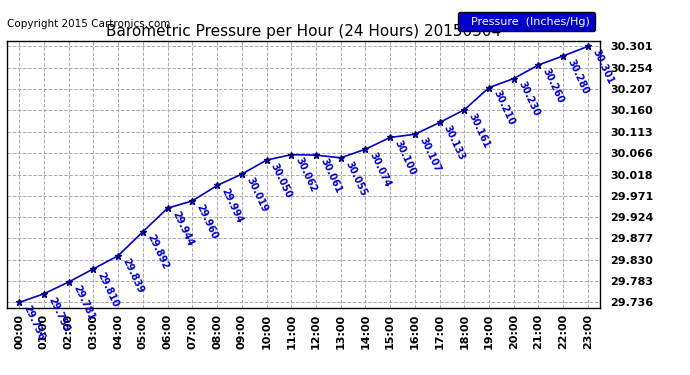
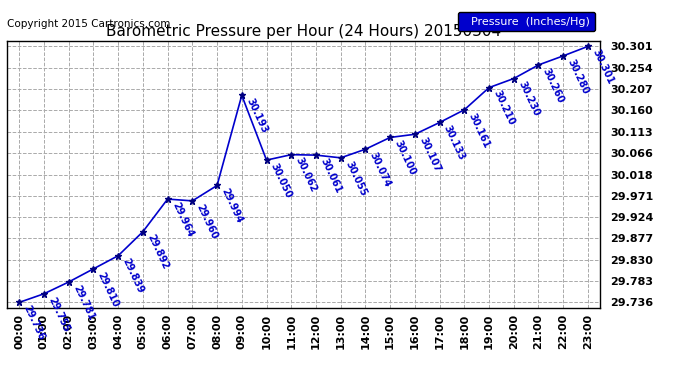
06:00: 29.944 -> 29.964
09:00: 30.019 -> 30.193
